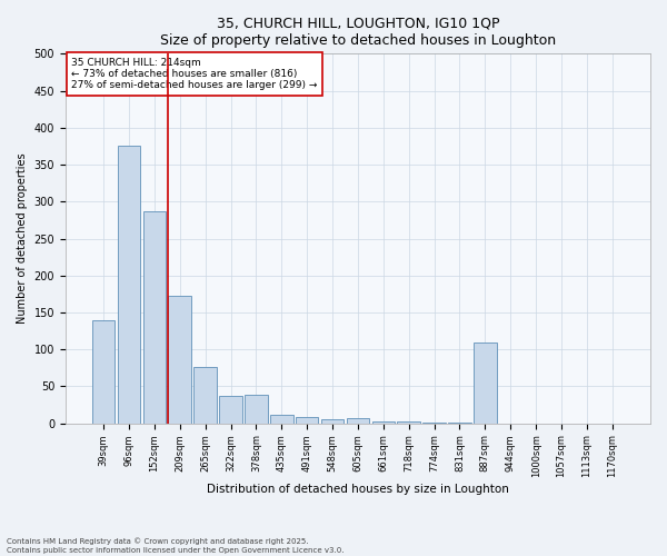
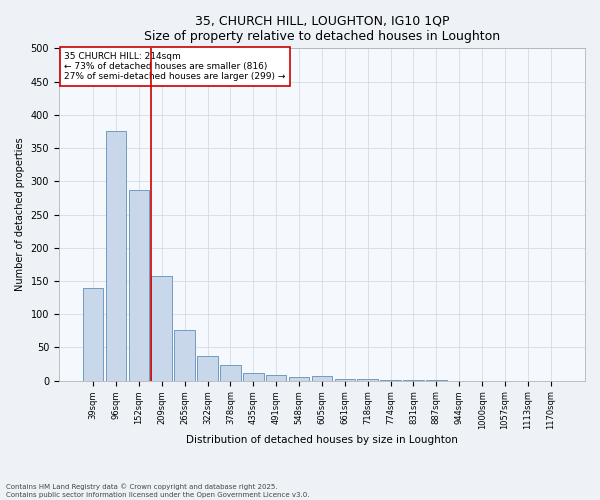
209sqm: 172 -> 157
378sqm: 38 -> 23
887sqm: 110 -> 1
